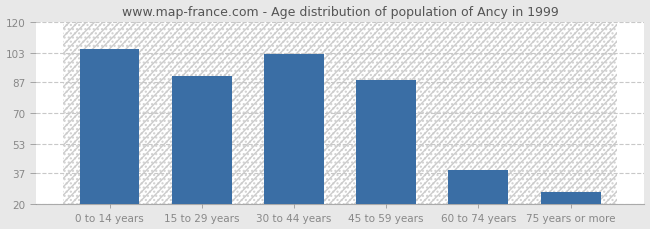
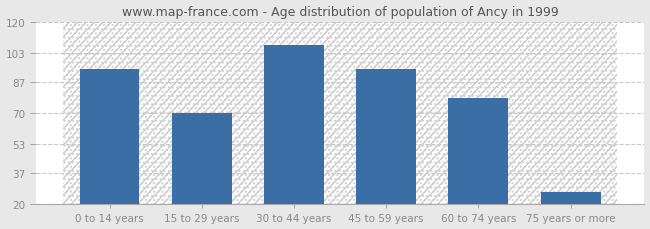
0 to 14 years: 105 -> 94
15 to 29 years: 90 -> 70
30 to 44 years: 102 -> 107
45 to 59 years: 88 -> 94
60 to 74 years: 39 -> 78
